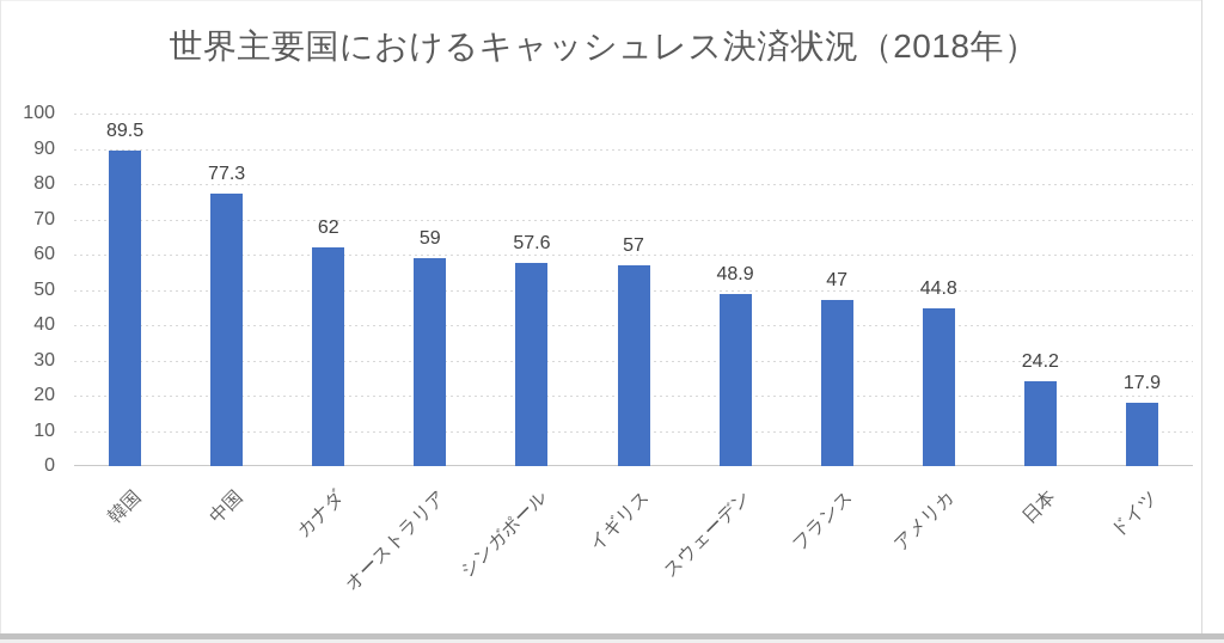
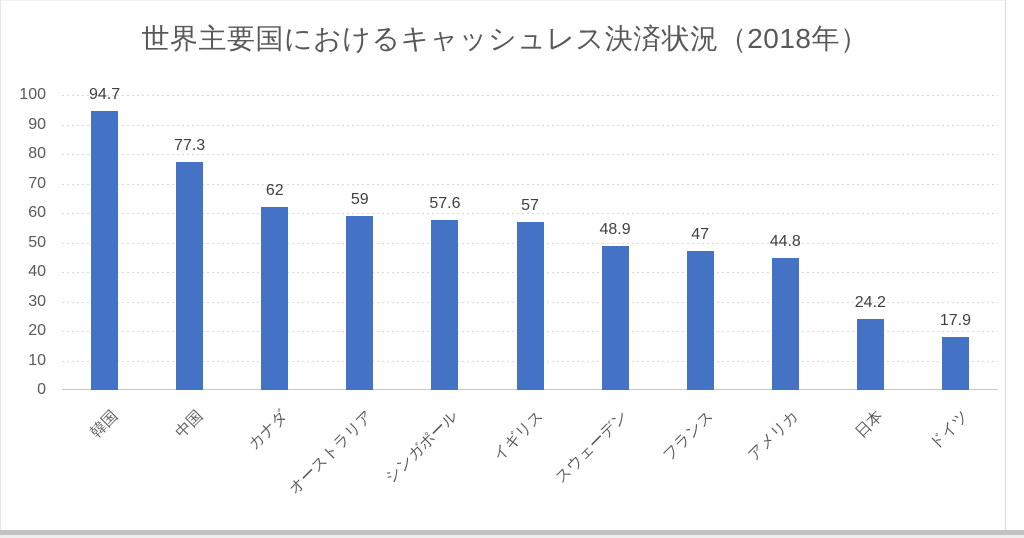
韓国: 89.5 -> 94.7
